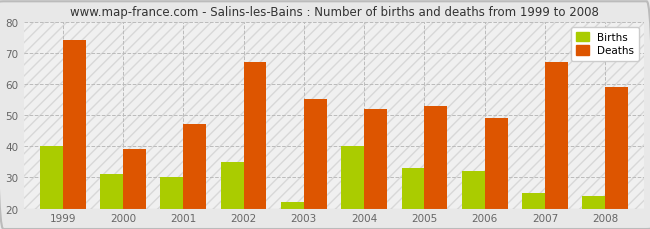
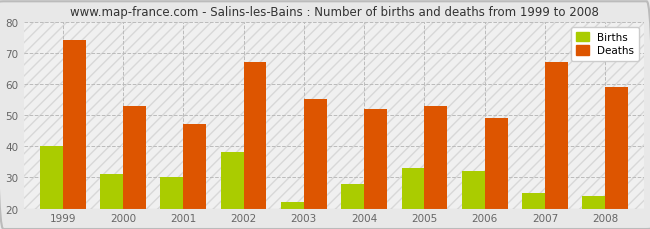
Deaths/2000: 39 -> 53
Births/2002: 35 -> 38
Births/2004: 40 -> 28
